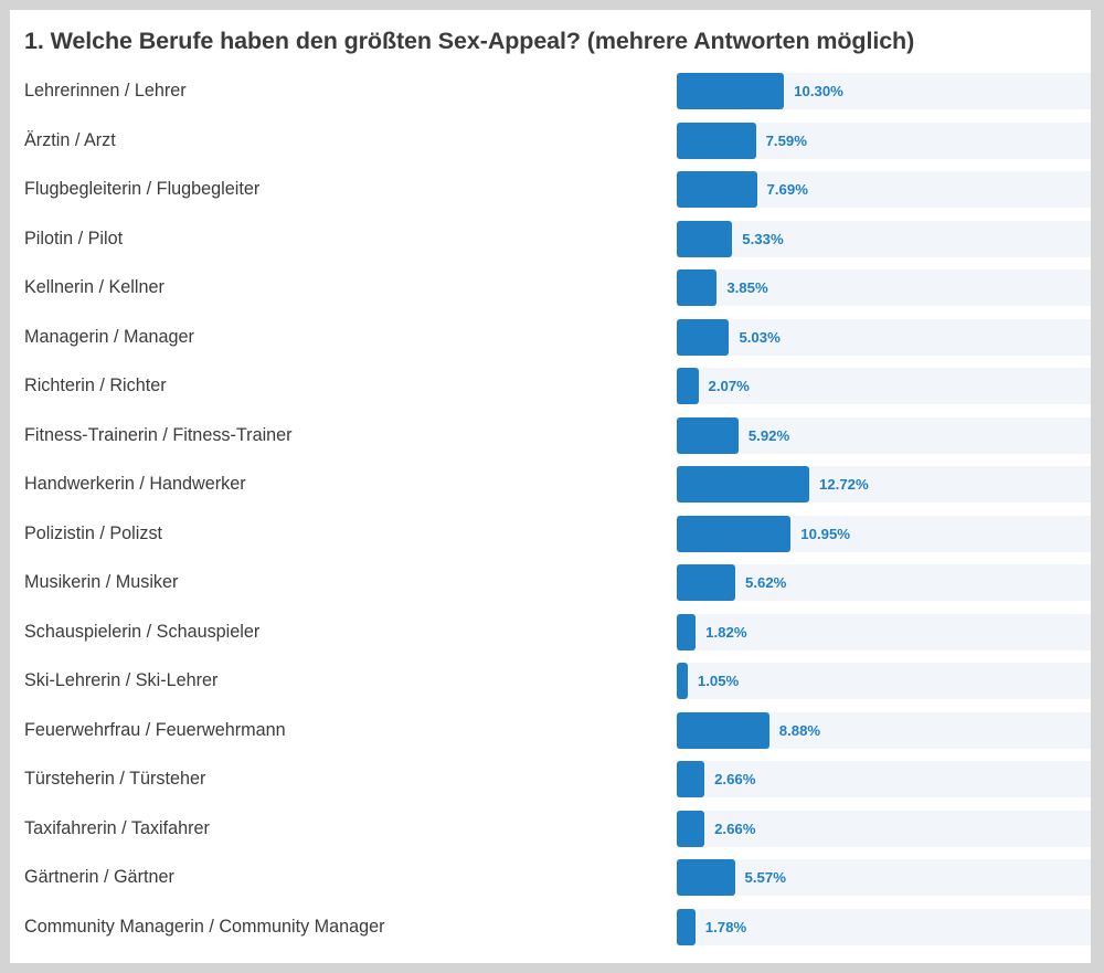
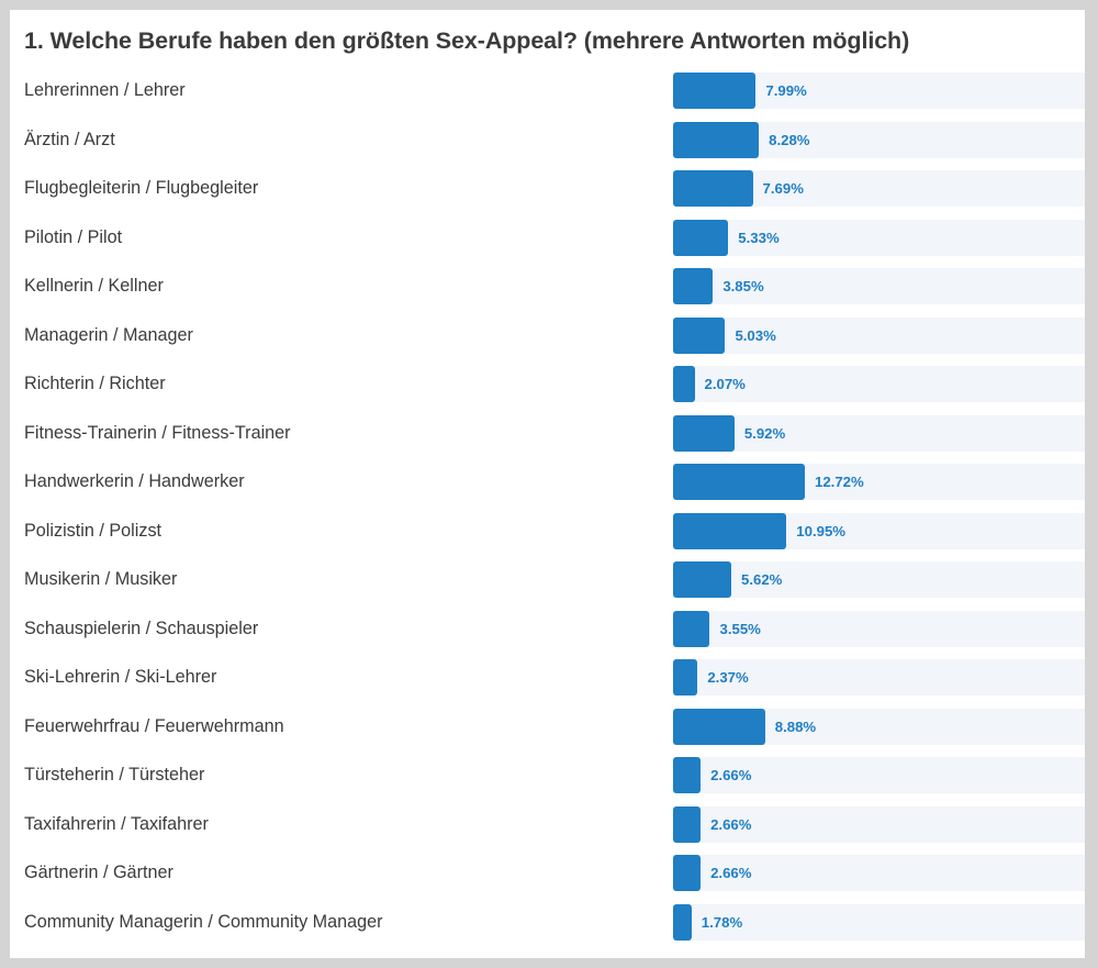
Lehrerinnen / Lehrer: 10.30% -> 7.99%
Ärztin / Arzt: 7.59% -> 8.28%
Schauspielerin / Schauspieler: 1.82% -> 3.55%
Ski-Lehrerin / Ski-Lehrer: 1.05% -> 2.37%
Gärtnerin / Gärtner: 5.57% -> 2.66%
